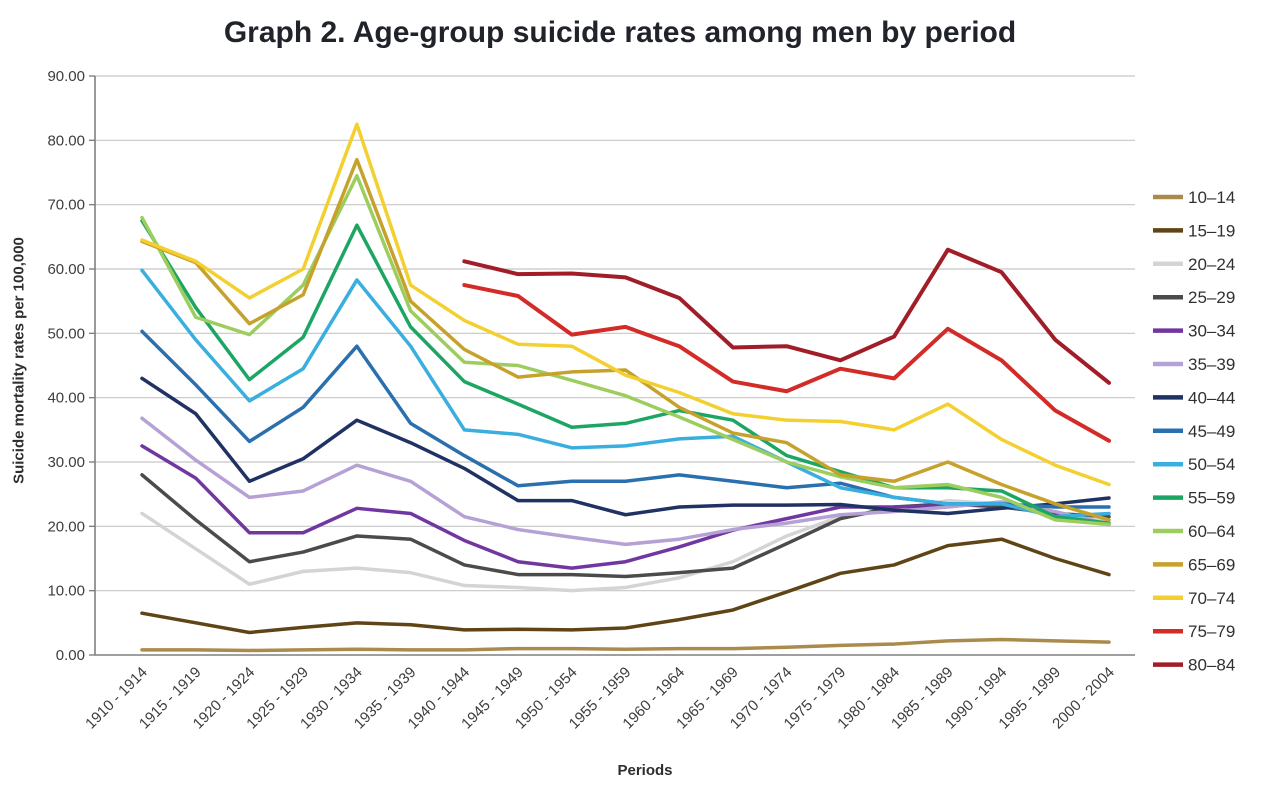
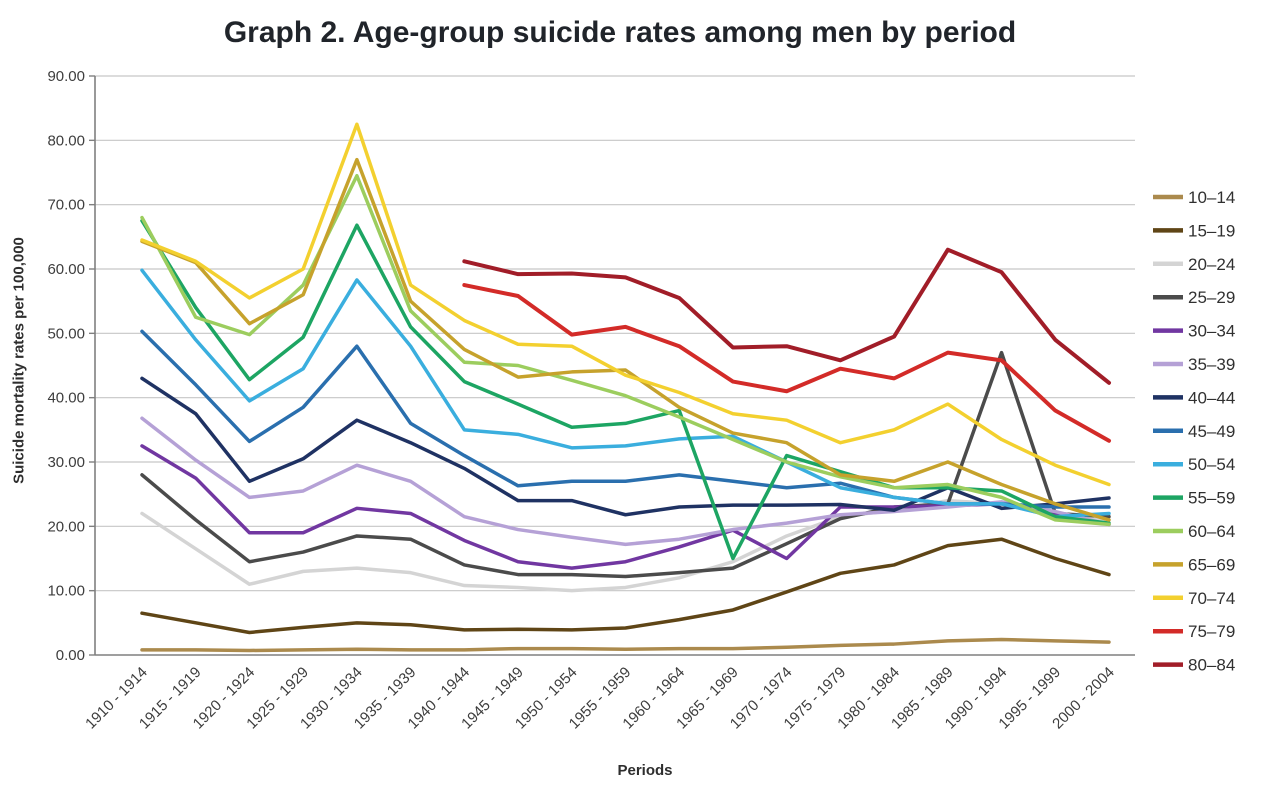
55–59/1965 - 1969: 36 -> 15
30–34/1970 - 1974: 21 -> 15
70–74/1975 - 1979: 36 -> 33
40–44/1985 - 1989: 22 -> 26
75–79/1985 - 1989: 51 -> 47
25–29/1990 - 1994: 23 -> 47
